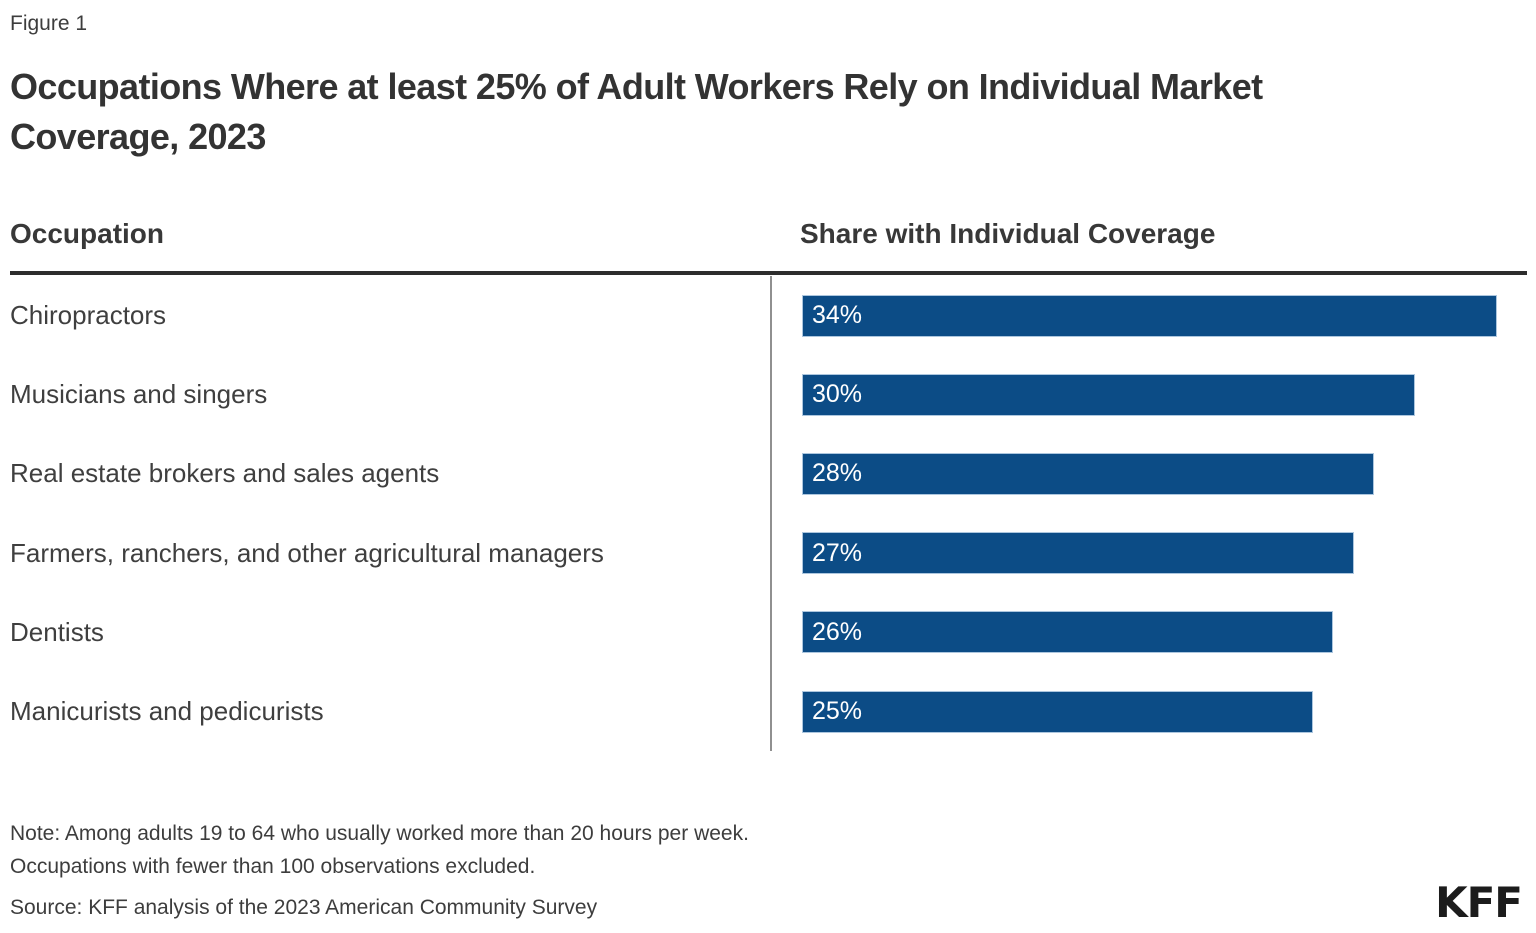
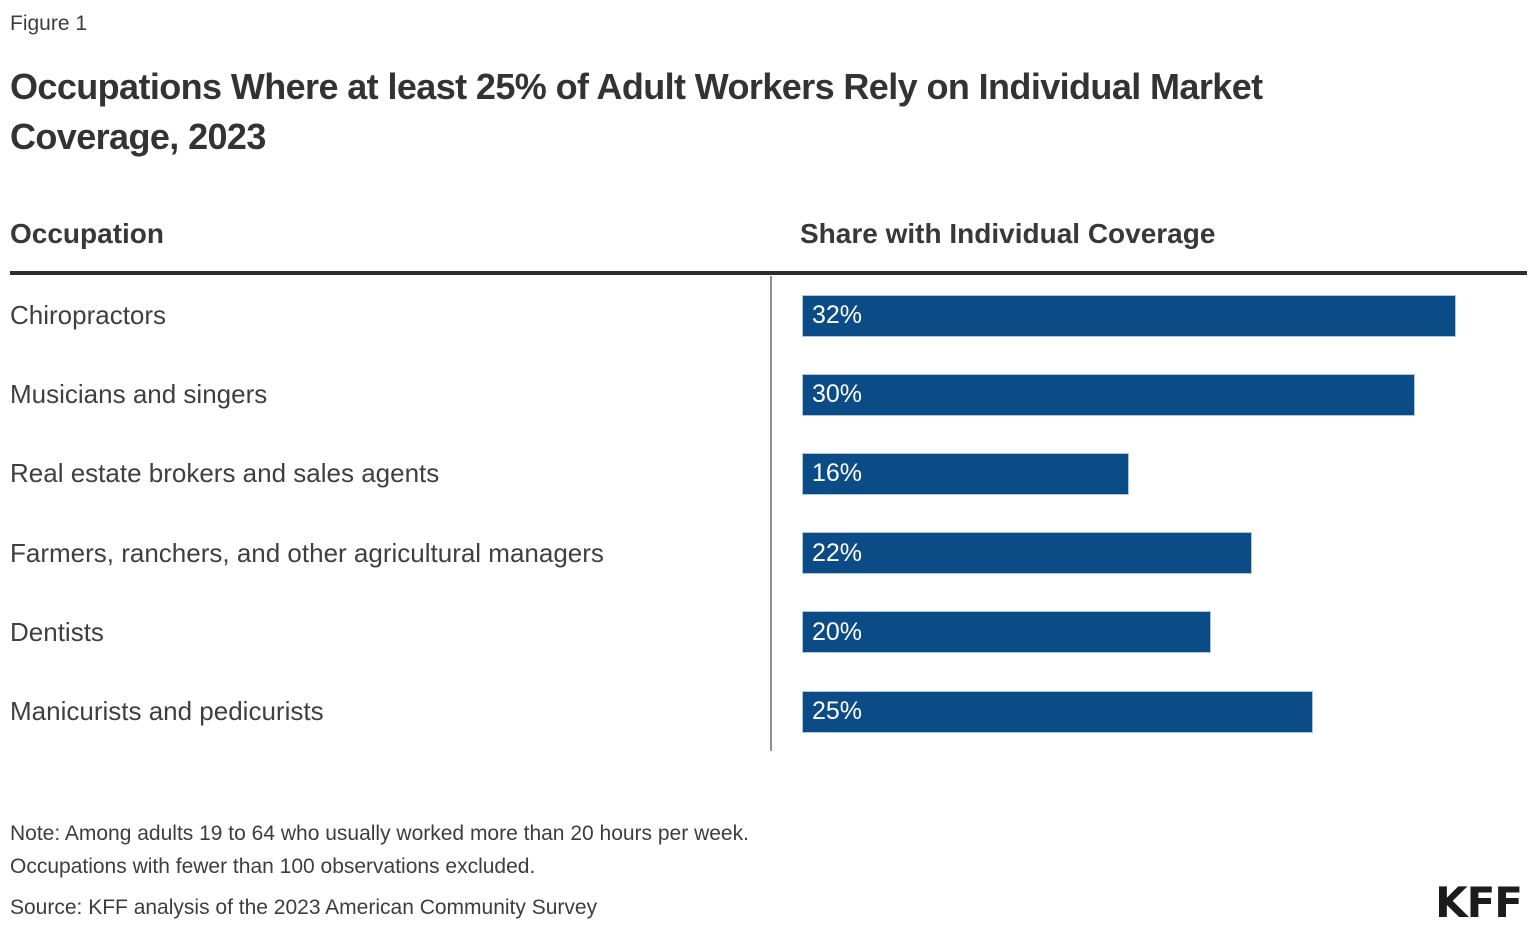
Chiropractors: 34% -> 32%
Real estate brokers and sales agents: 28% -> 16%
Farmers, ranchers, and other agricultural managers: 27% -> 22%
Dentists: 26% -> 20%
